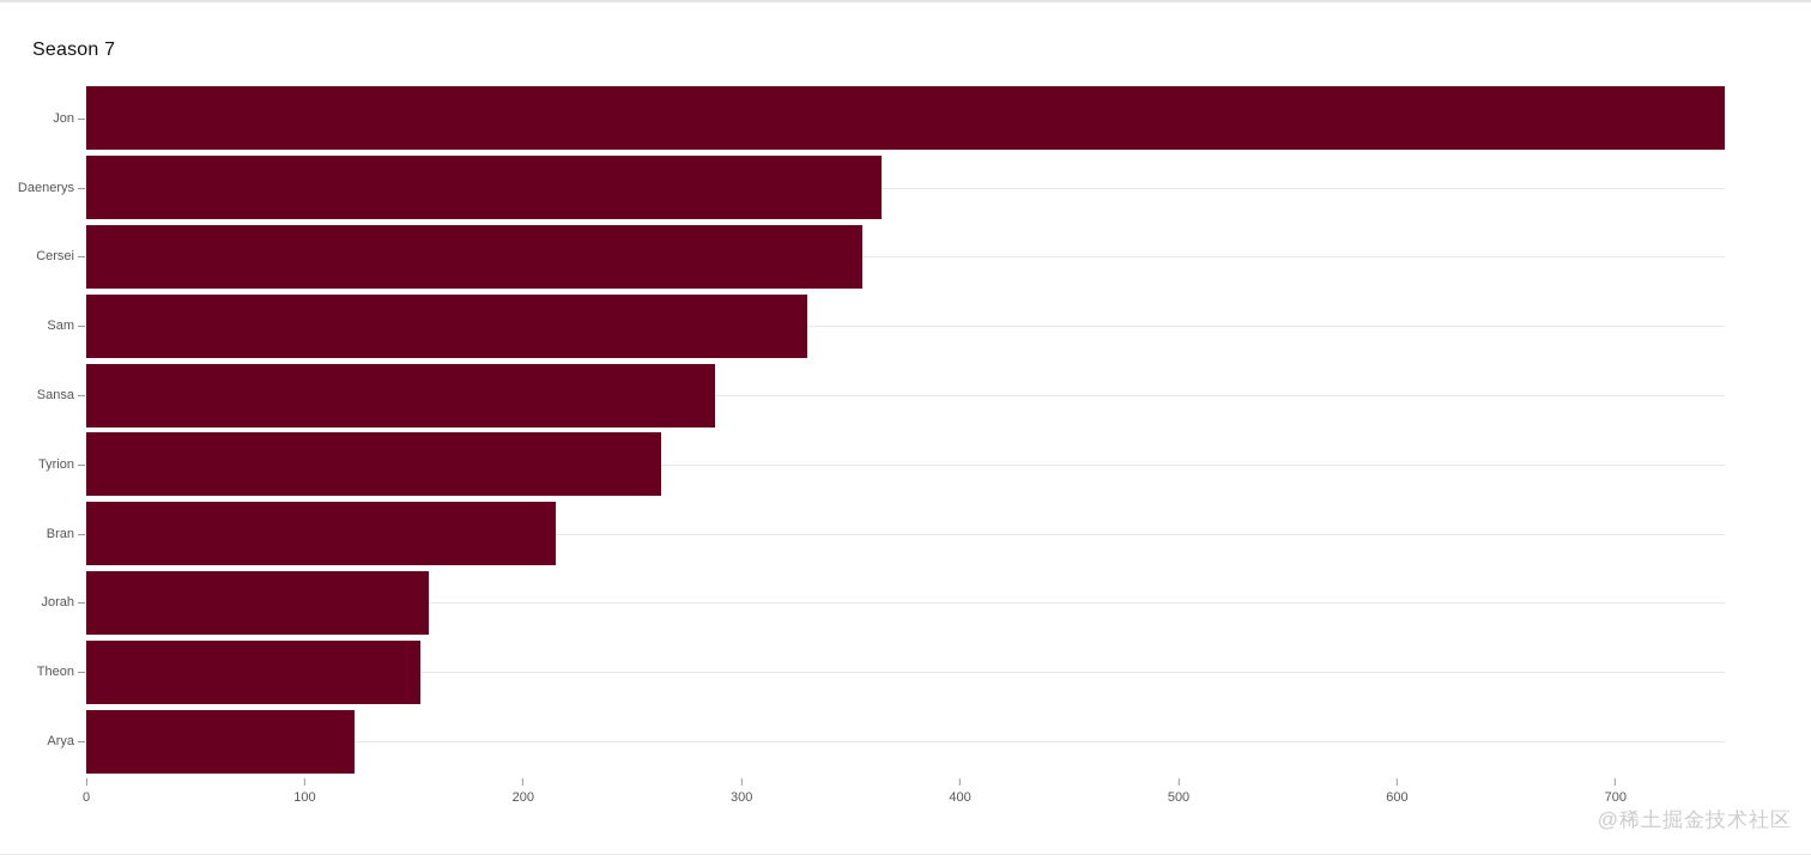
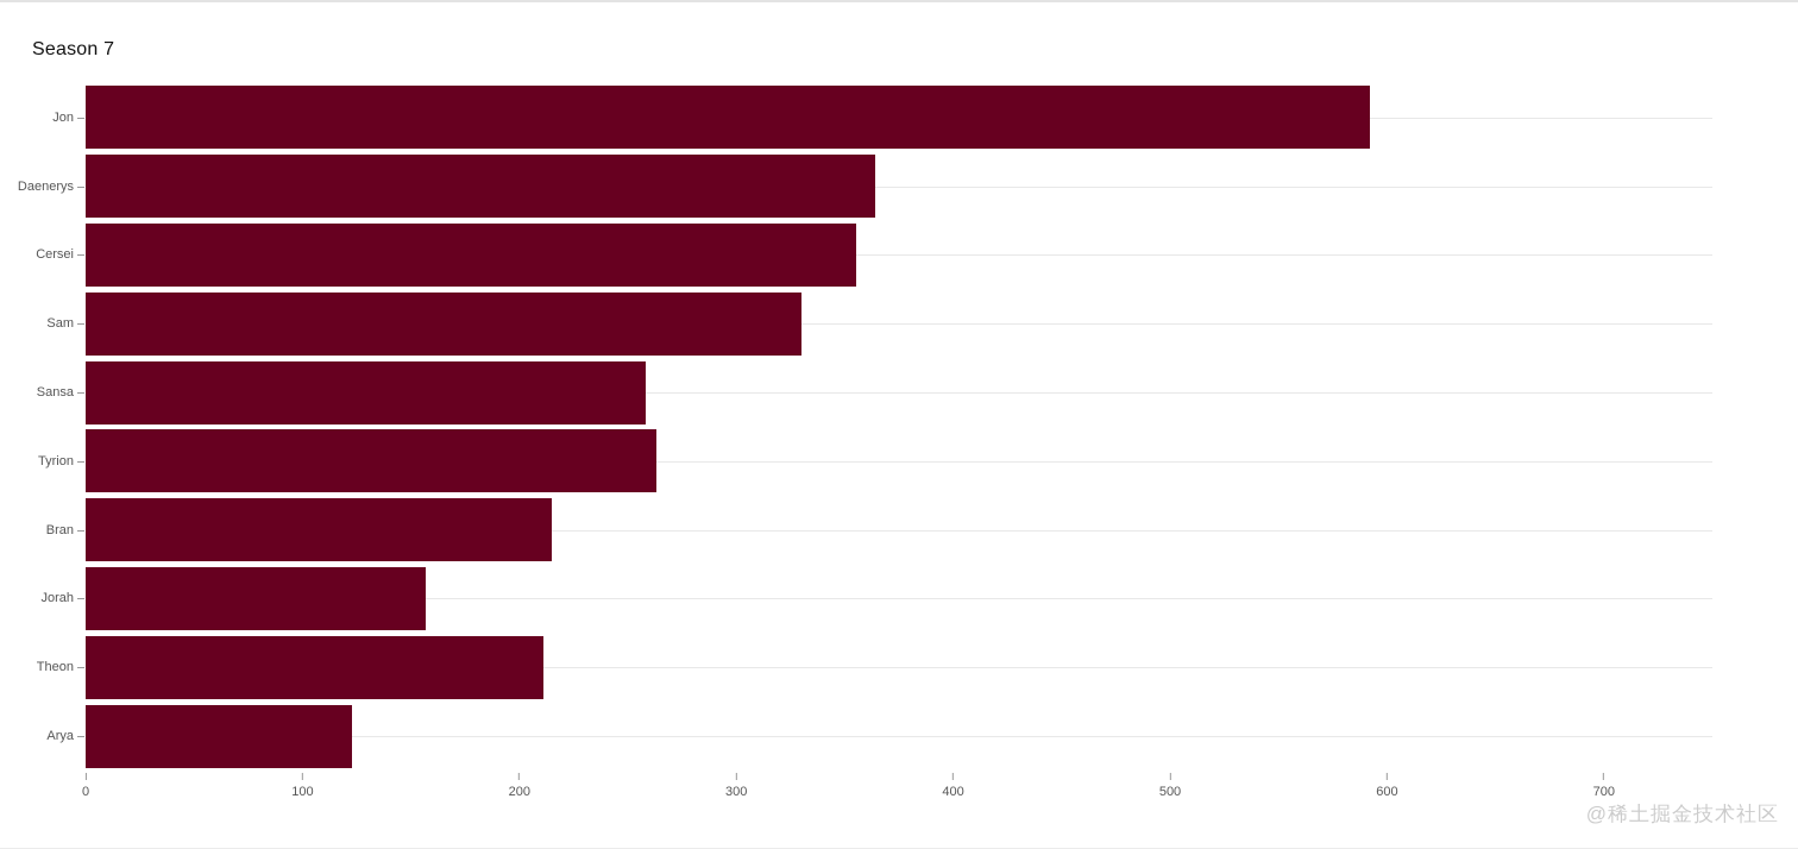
Jon: 750 -> 592
Sansa: 288 -> 258
Theon: 153 -> 211
